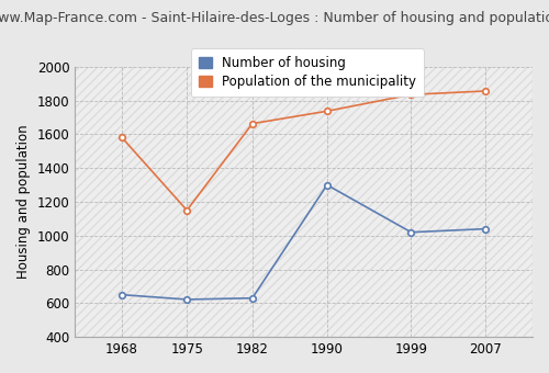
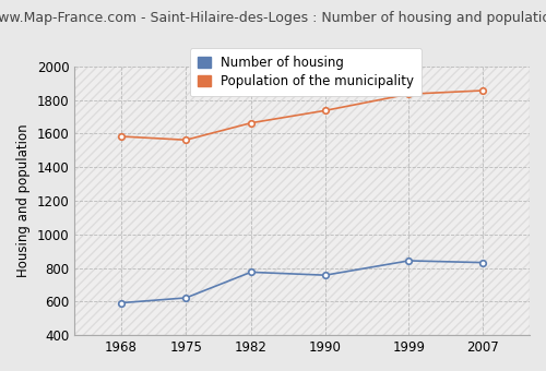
Number of housing/1968: 650 -> 590
Population of the municipality/1975: 1150 -> 1560
Number of housing/1982: 630 -> 780
Number of housing/1990: 1300 -> 760
Number of housing/1999: 1020 -> 840
Number of housing/2007: 1040 -> 830
